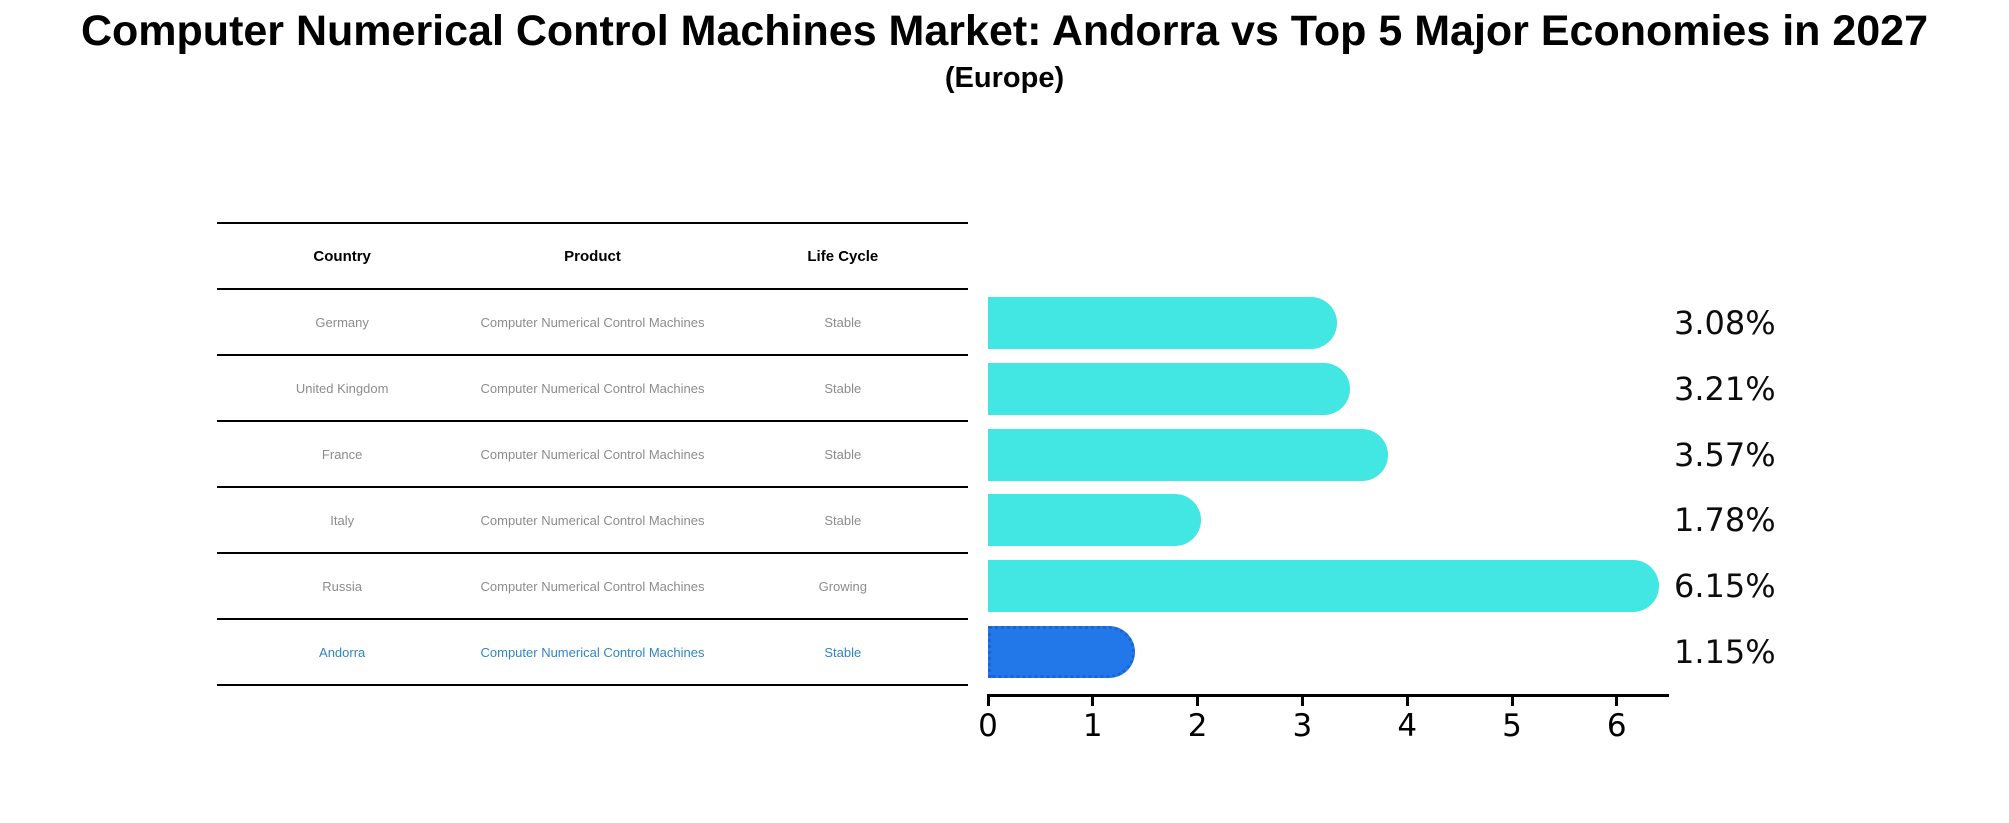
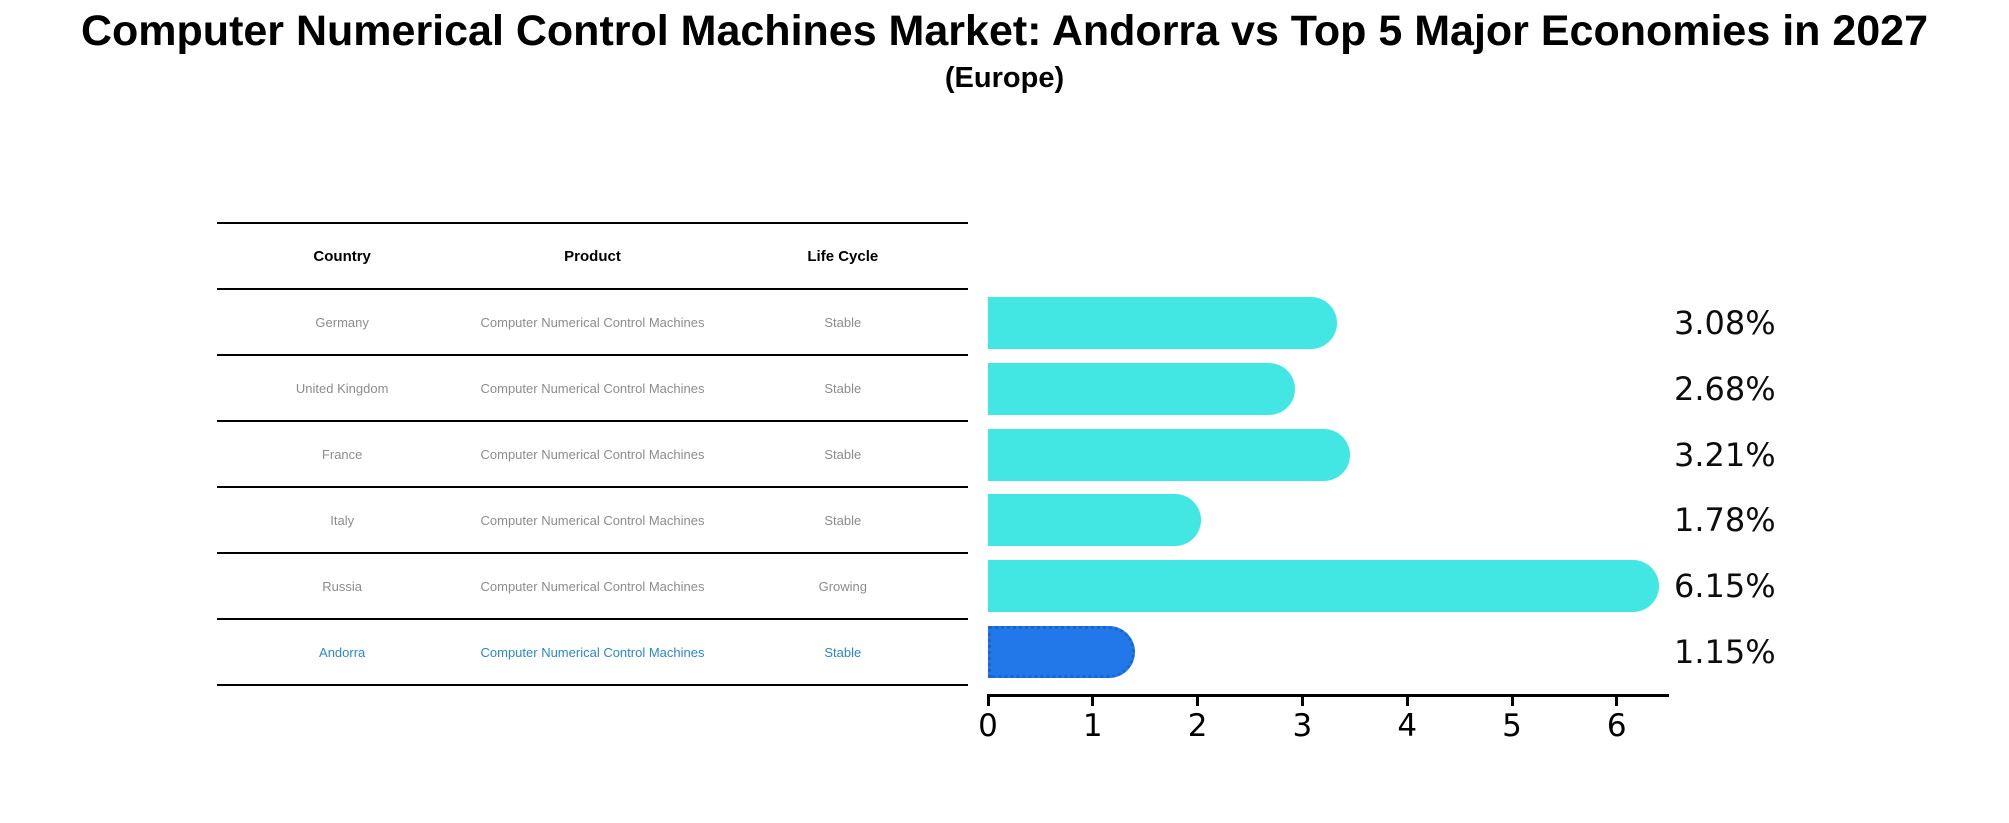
United Kingdom: 3.21% -> 2.68%
France: 3.57% -> 3.21%
